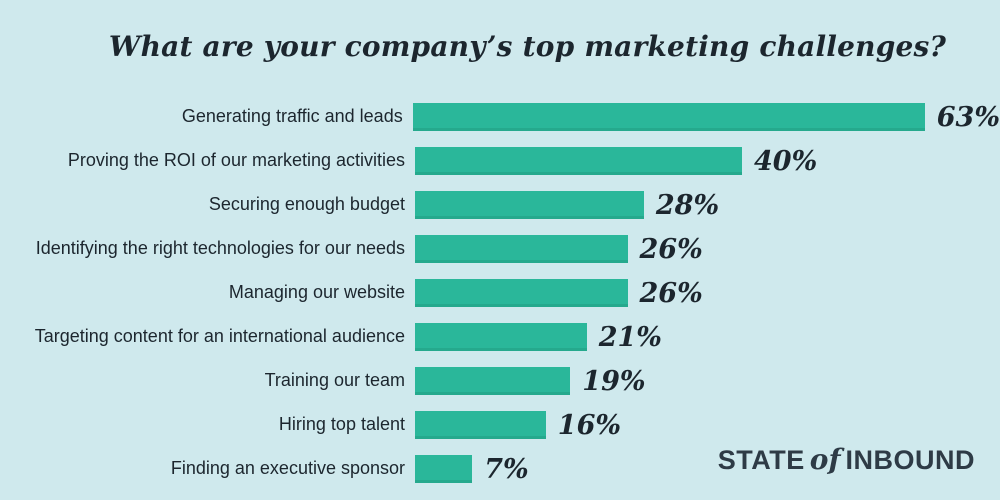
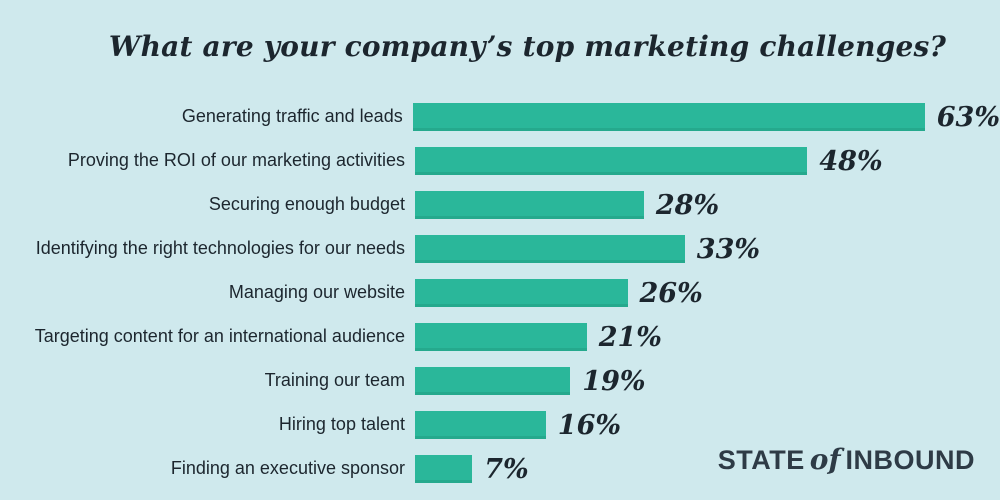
Proving the ROI of our marketing activities: 40% -> 48%
Identifying the right technologies for our needs: 26% -> 33%
